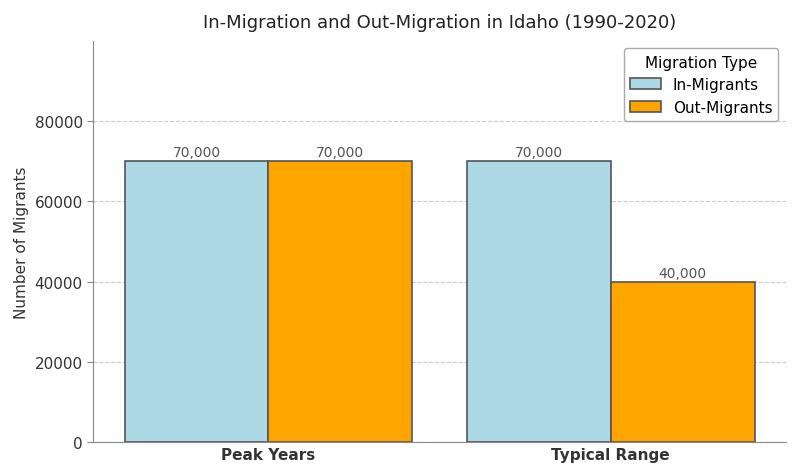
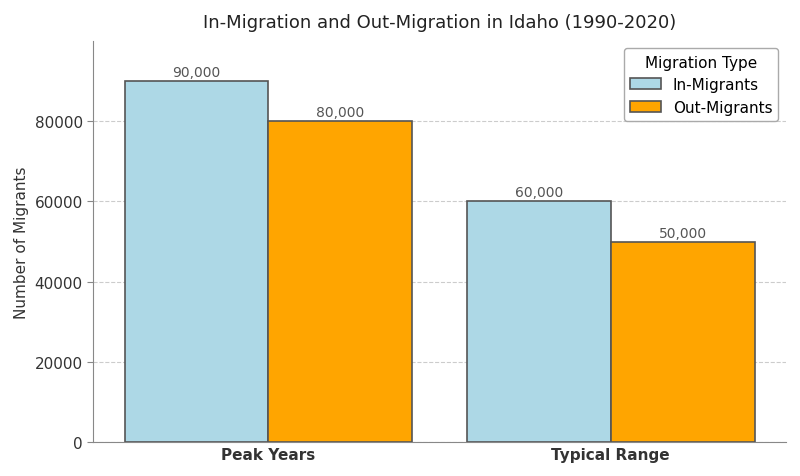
In-Migrants/Peak Years: 70,000 -> 90,000
Out-Migrants/Peak Years: 70,000 -> 80,000
In-Migrants/Typical Range: 70,000 -> 60,000
Out-Migrants/Typical Range: 40,000 -> 50,000
